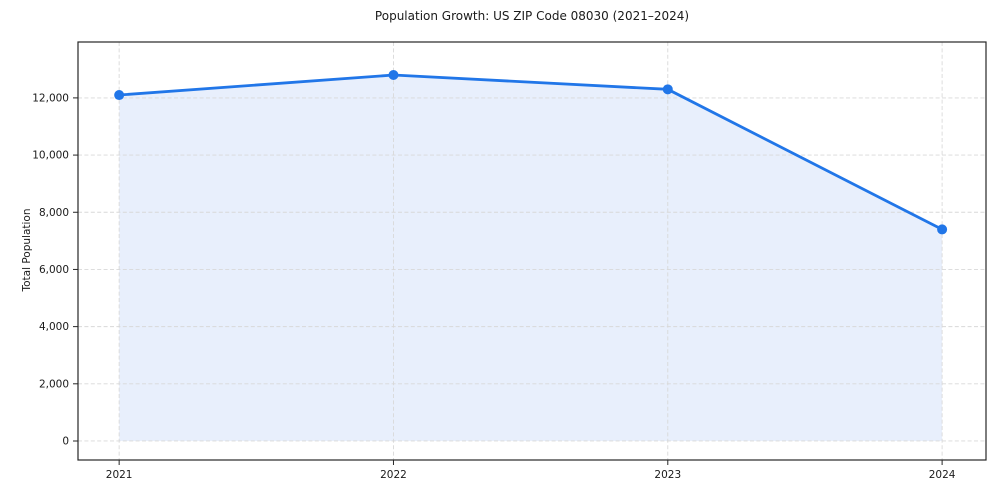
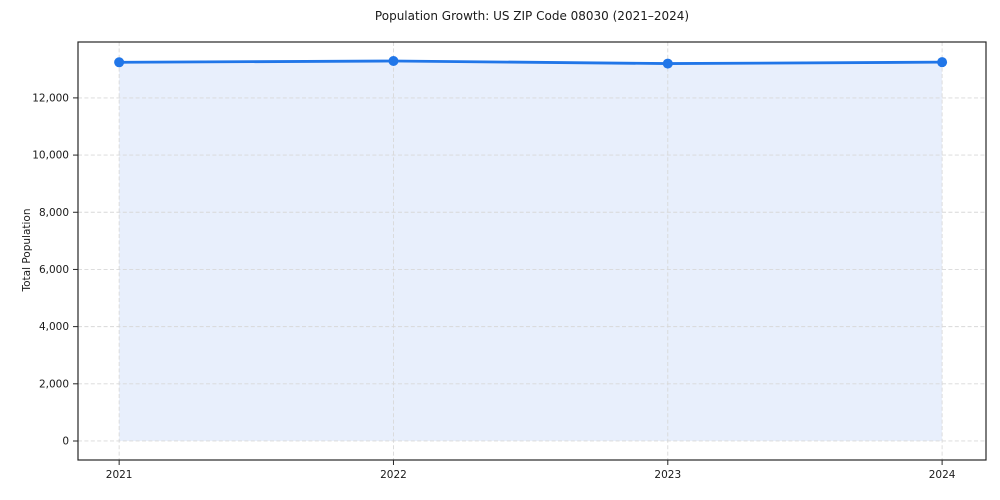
2021: 12100 -> 13200
2022: 12800 -> 13300
2023: 12300 -> 13200
2024: 7400 -> 13200
